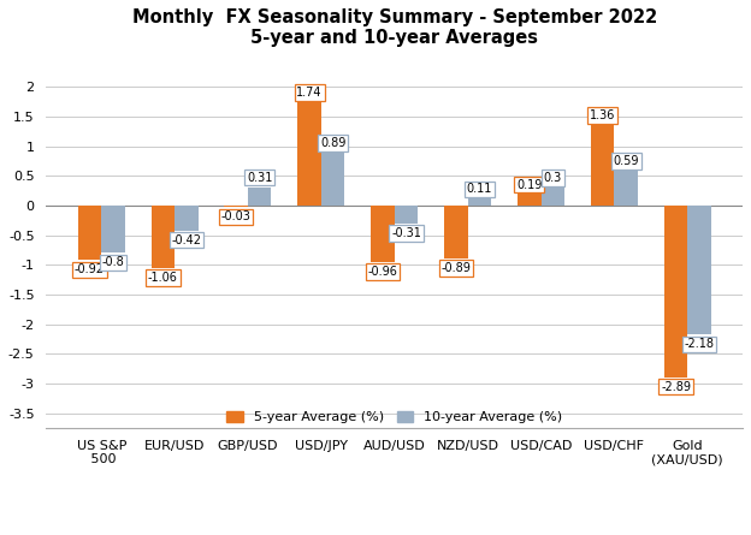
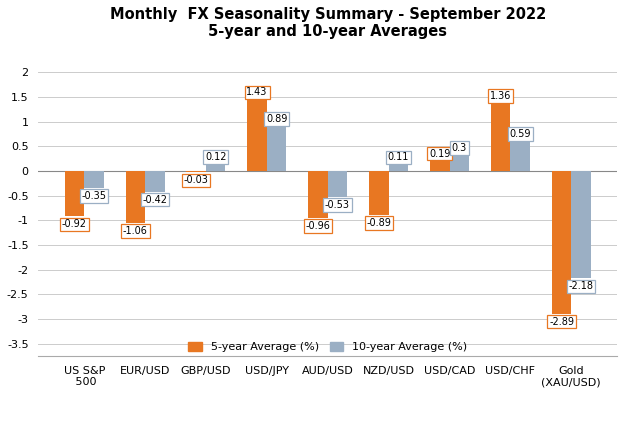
10-year Average (%)/US S&P 500: -0.8 -> -0.35
10-year Average (%)/GBP/USD: 0.31 -> 0.12
5-year Average (%)/USD/JPY: 1.74 -> 1.43
10-year Average (%)/AUD/USD: -0.31 -> -0.53
